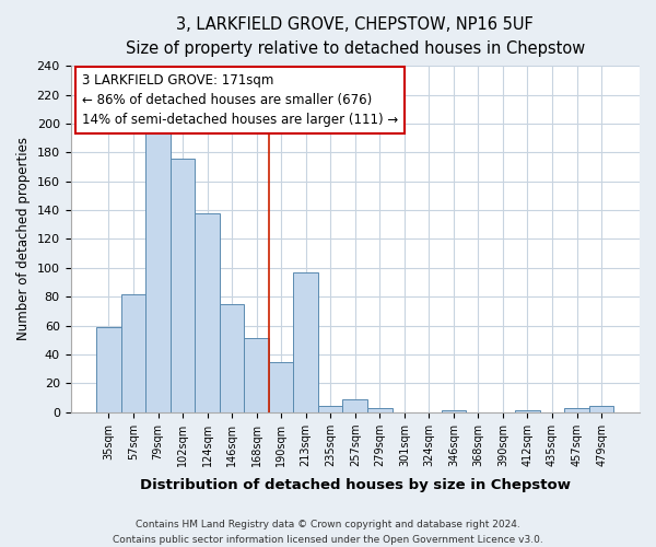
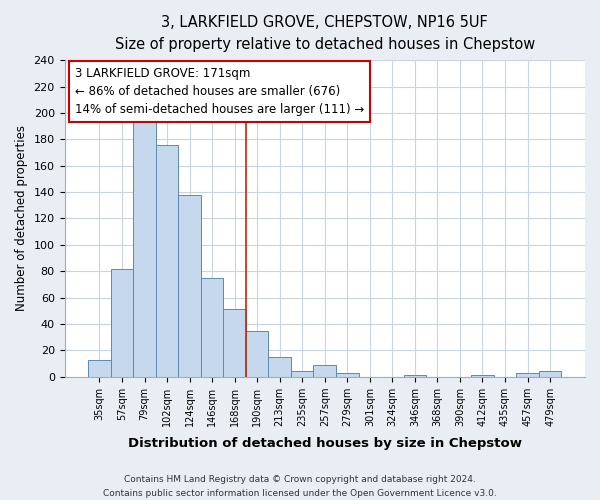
35sqm: 59 -> 13
213sqm: 97 -> 15
